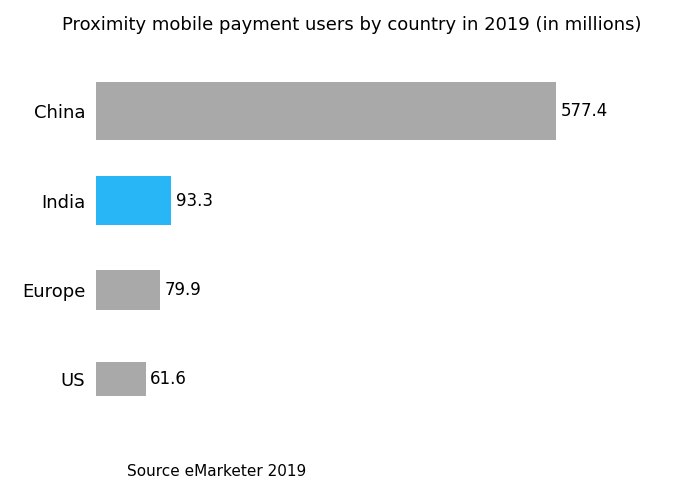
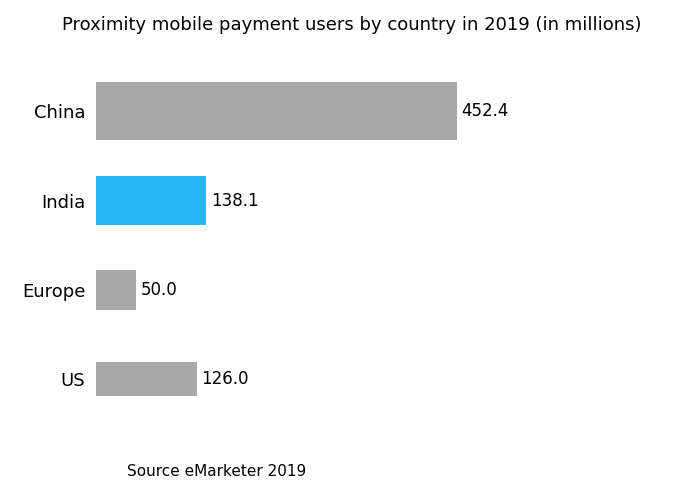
China: 577.4 -> 452.4
India: 93.3 -> 138.1
Europe: 79.9 -> 50.0
US: 61.6 -> 126.0
